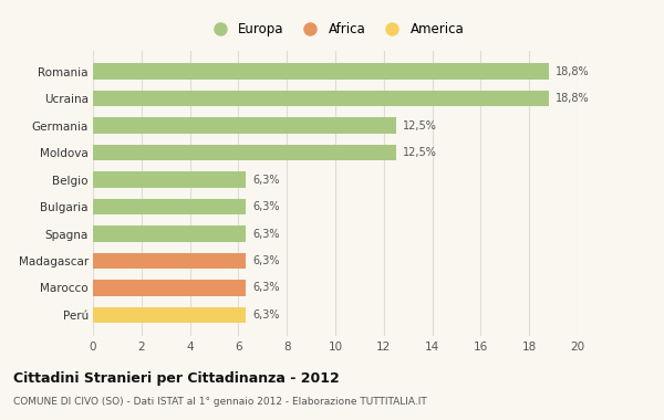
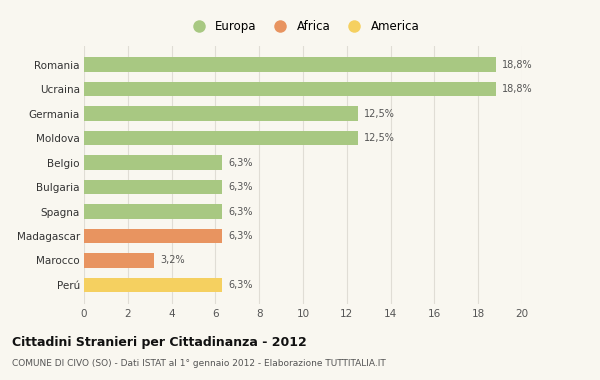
Marocco: 6,3% -> 3,2%
